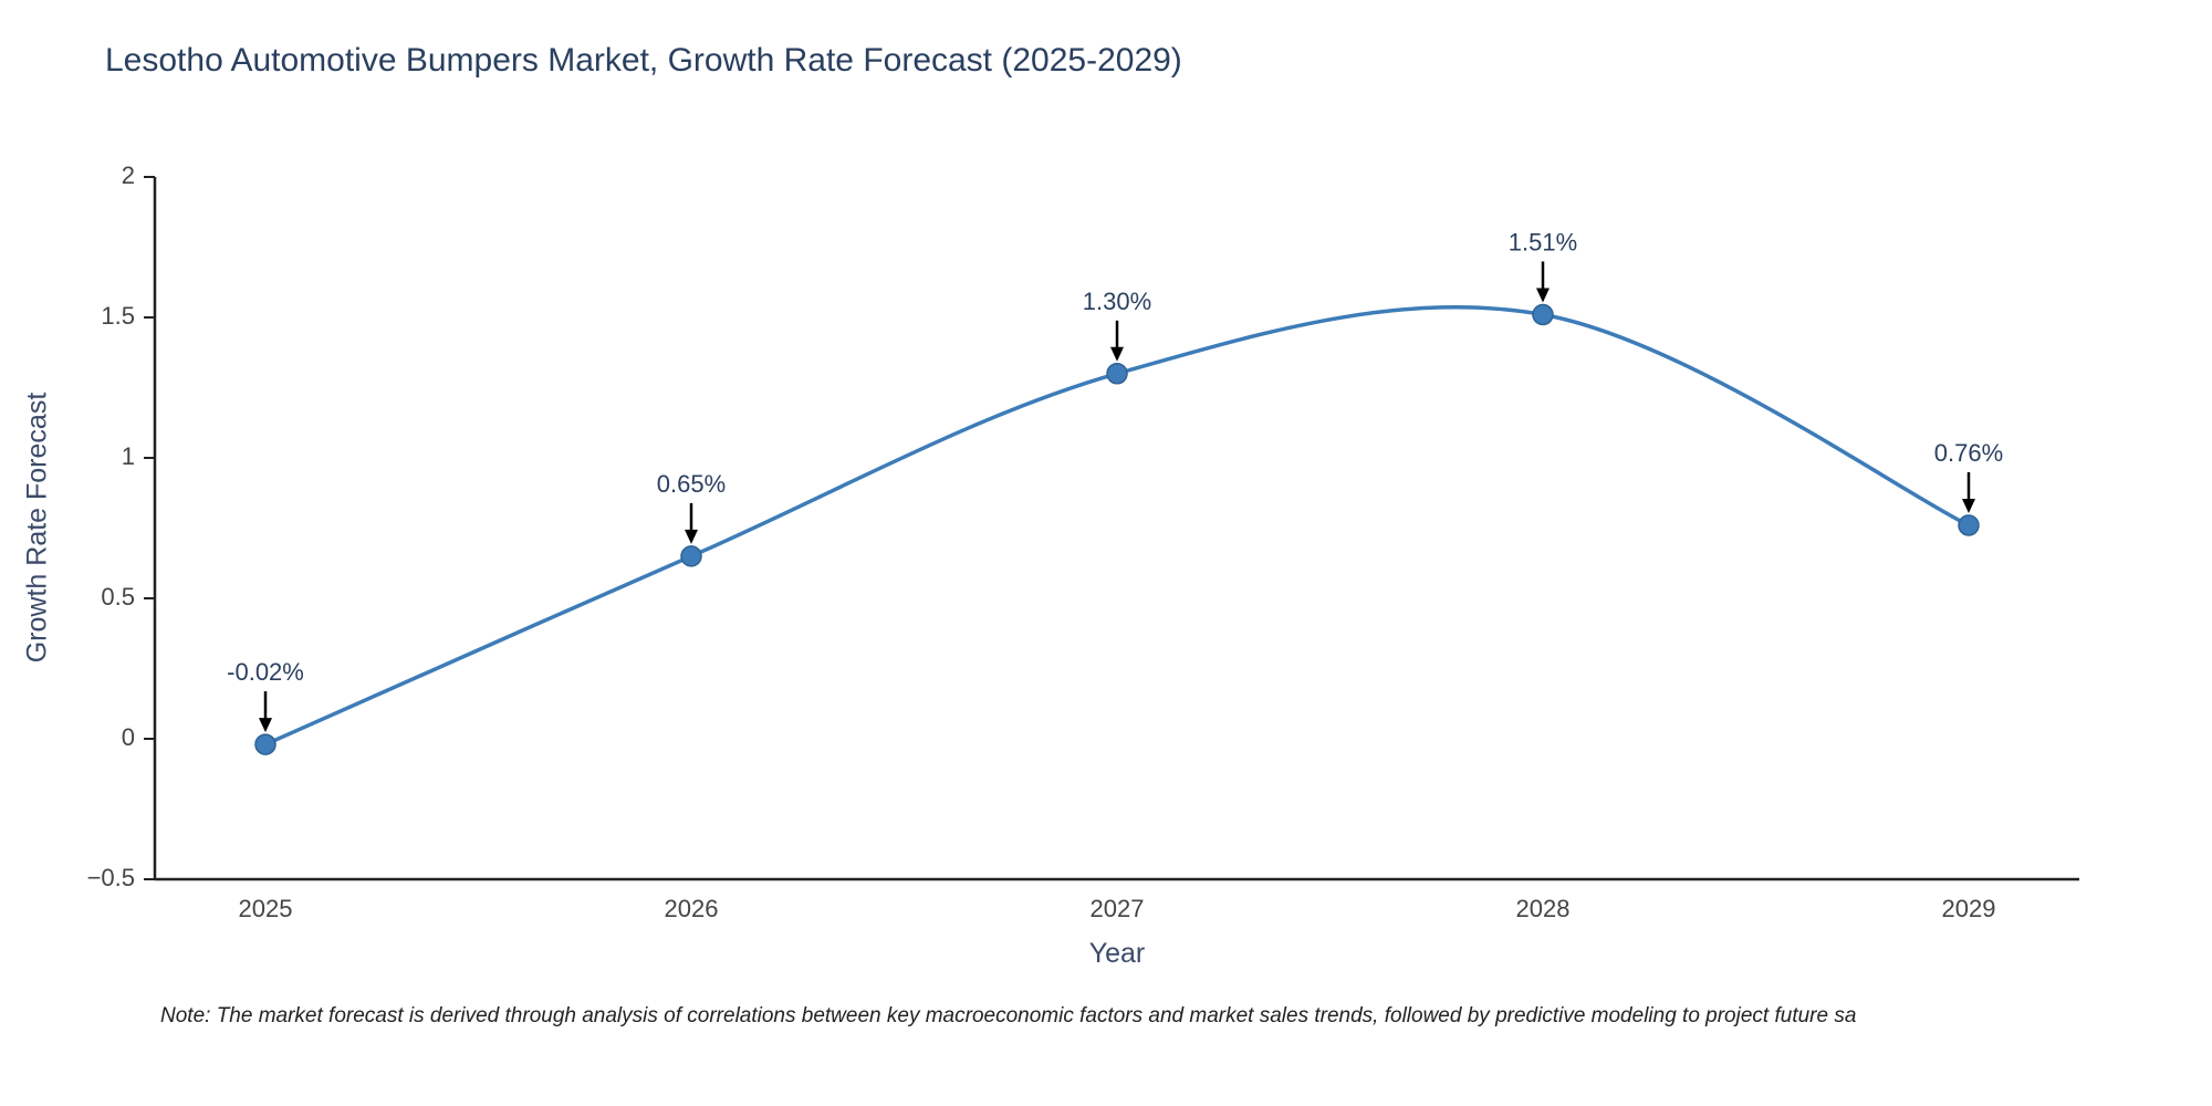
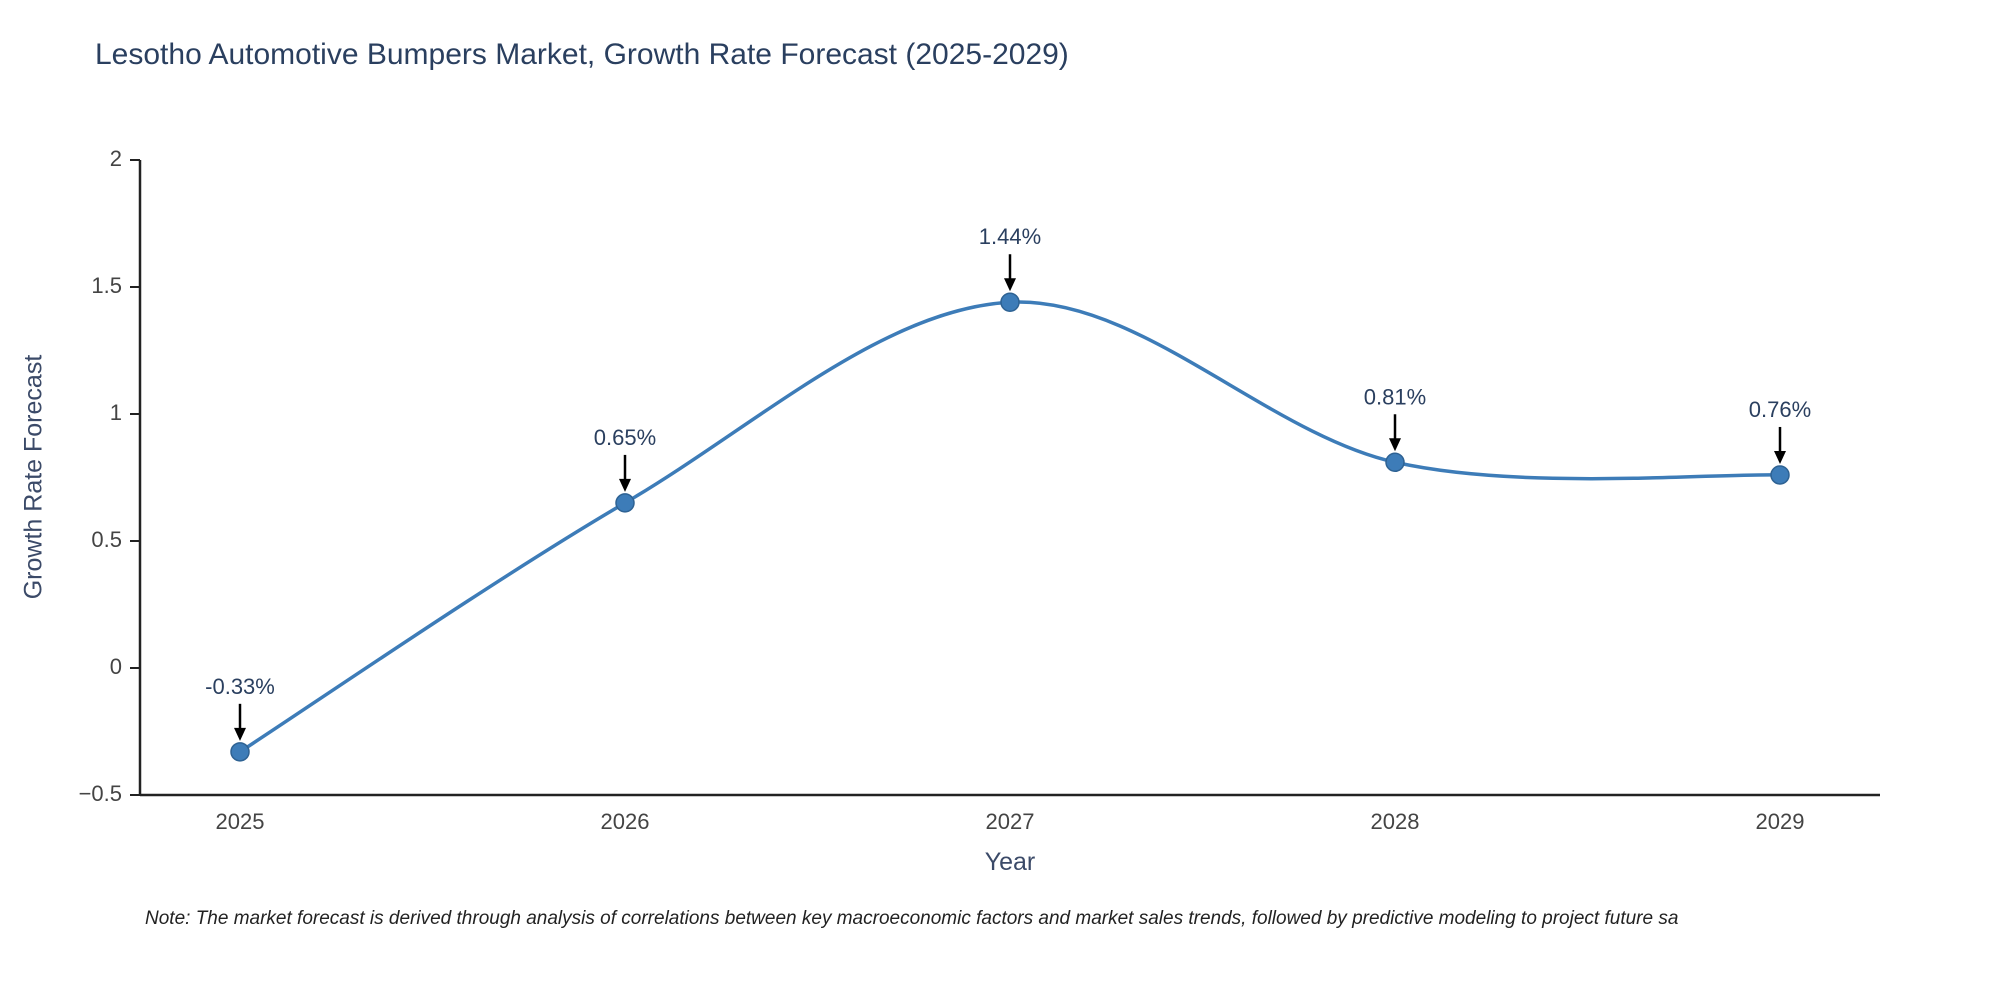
2025: -0.02% -> -0.33%
2027: 1.30% -> 1.44%
2028: 1.51% -> 0.81%
